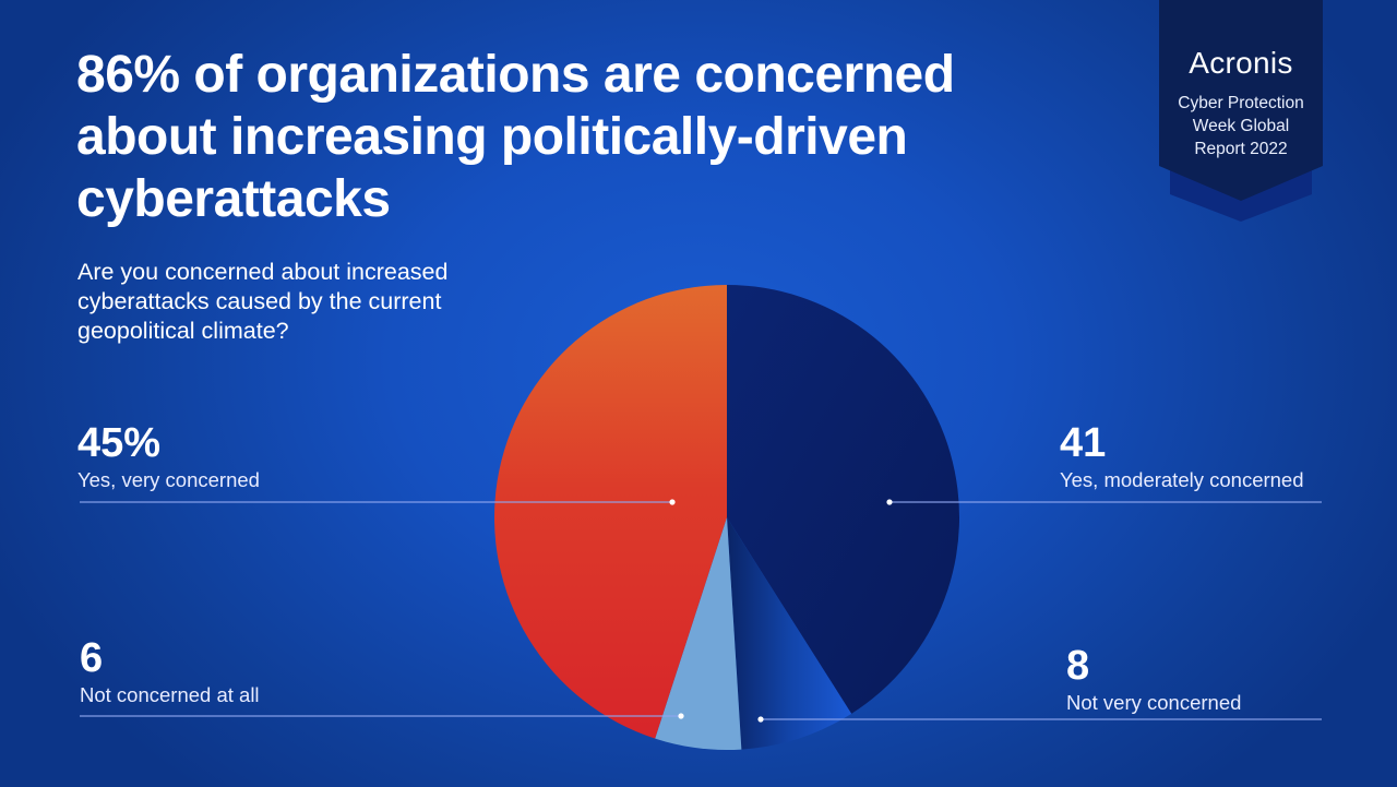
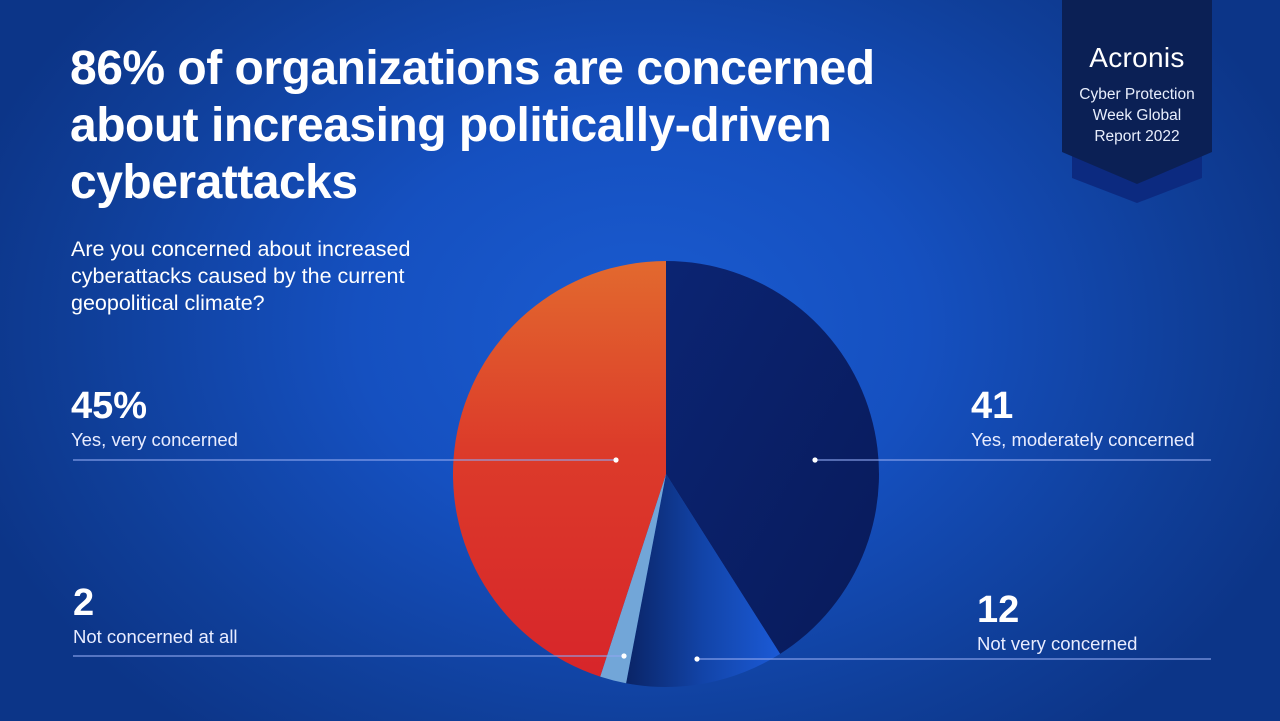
Not very concerned: 8 -> 12
Not concerned at all: 6 -> 2
